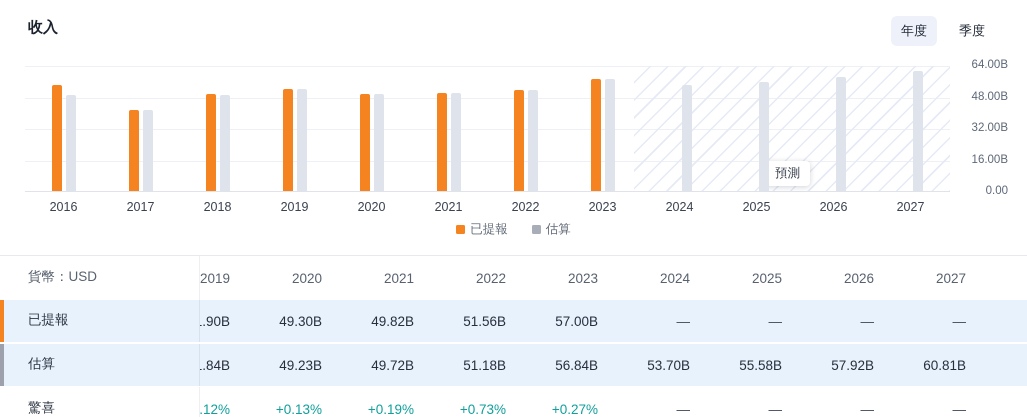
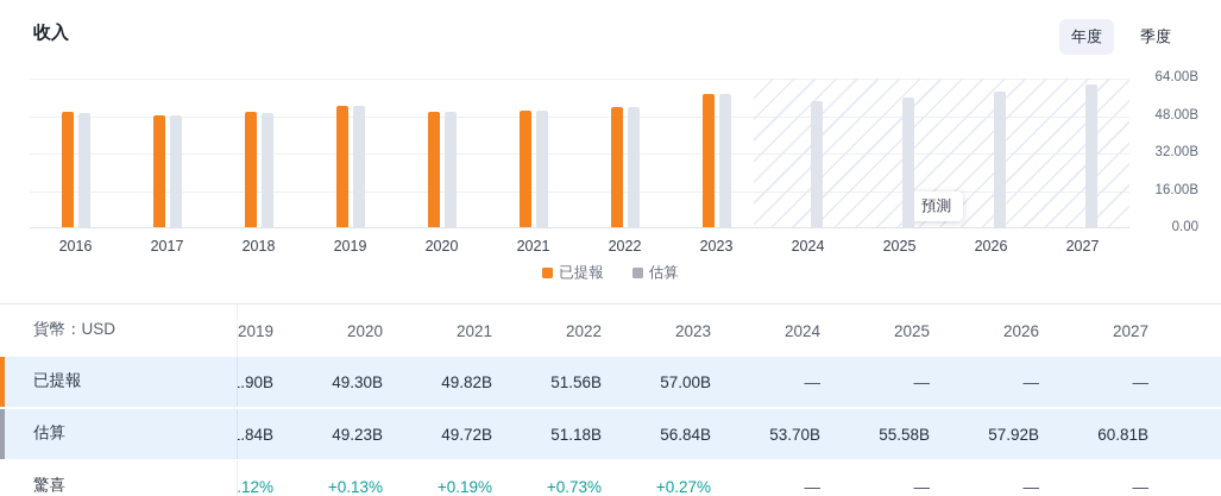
已提報/2016: 54B -> 49B
已提報/2017: 41B -> 48B
估算/2017: 41B -> 48B
